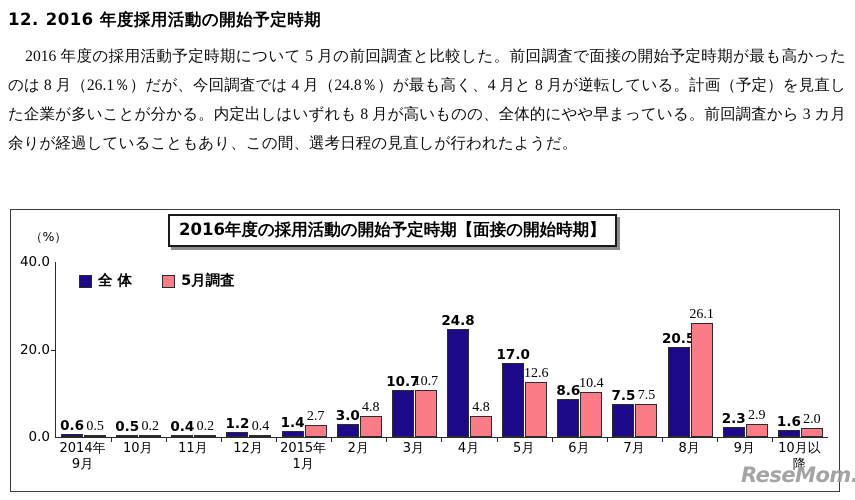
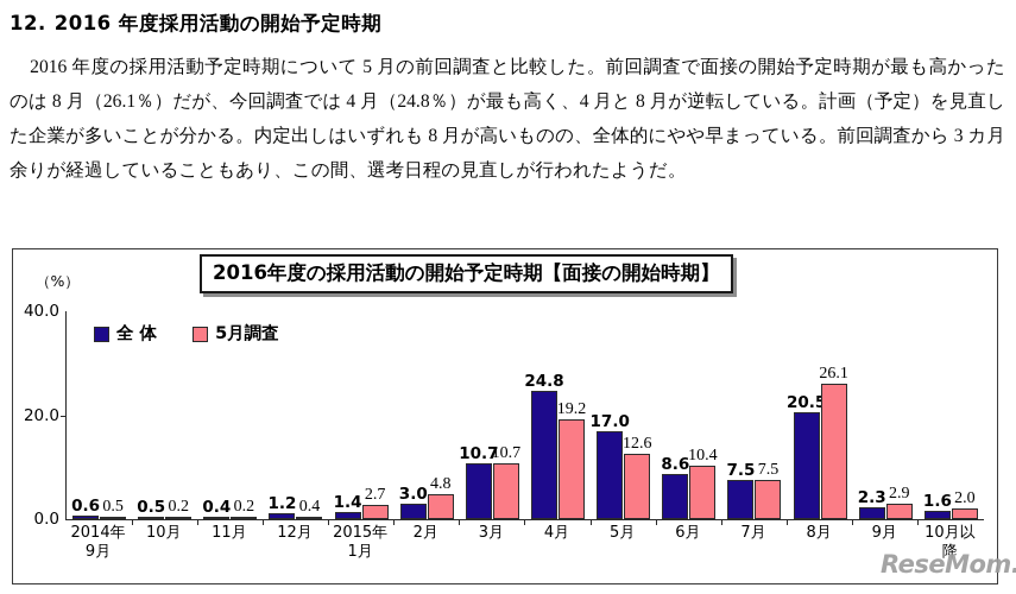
5月調査/4月: 4.8 -> 19.2
